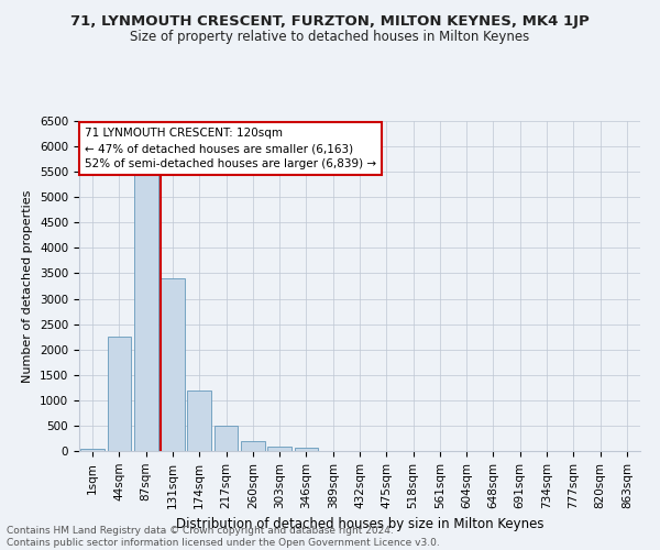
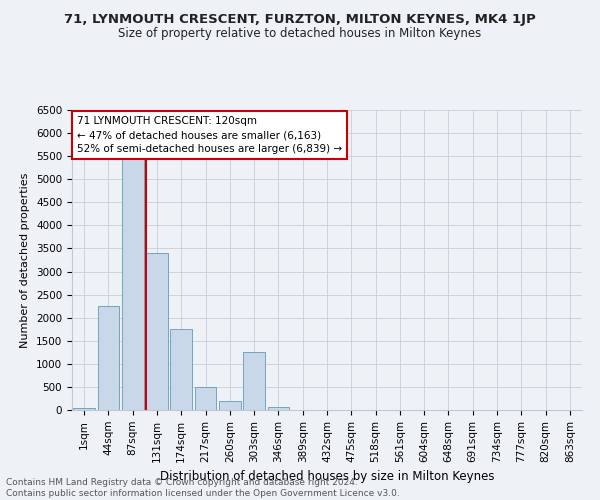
174sqm: 1200 -> 1750
303sqm: 80 -> 1250
